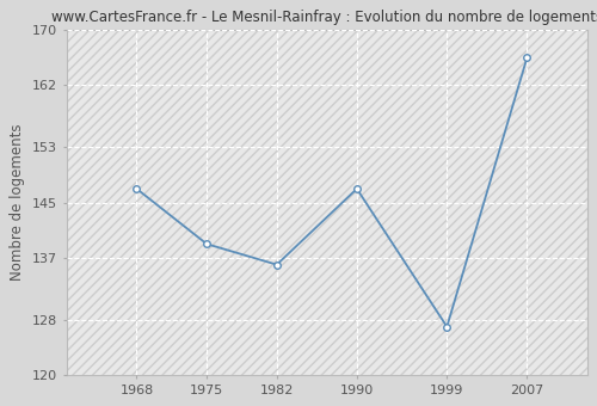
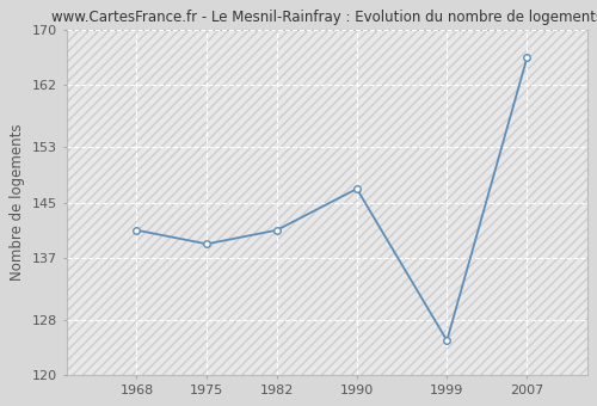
1968: 147 -> 141
1982: 136 -> 141
1999: 127 -> 125
